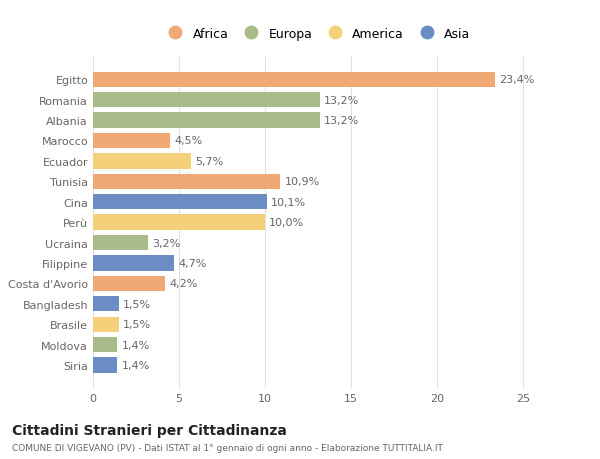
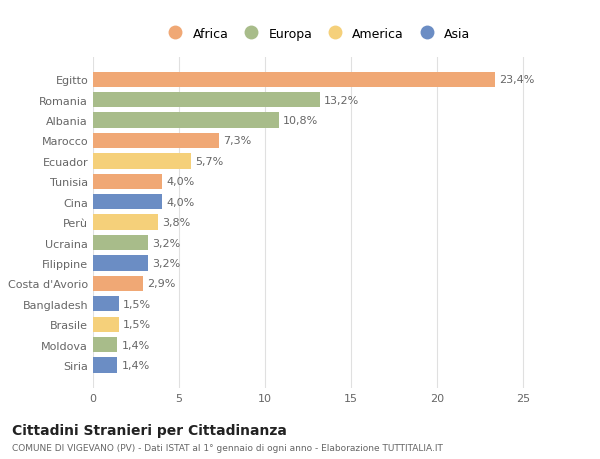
Albania: 13,2% -> 10,8%
Marocco: 4,5% -> 7,3%
Tunisia: 10,9% -> 4,0%
Cina: 10,1% -> 4,0%
Perù: 10,0% -> 3,8%
Filippine: 4,7% -> 3,2%
Costa d'Avorio: 4,2% -> 2,9%
